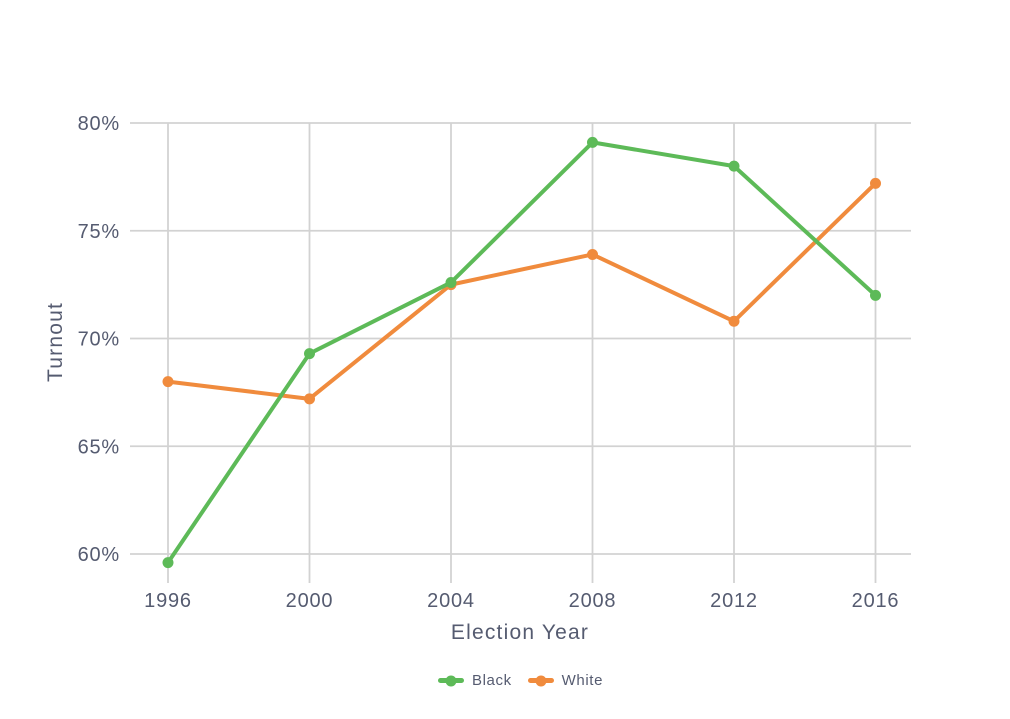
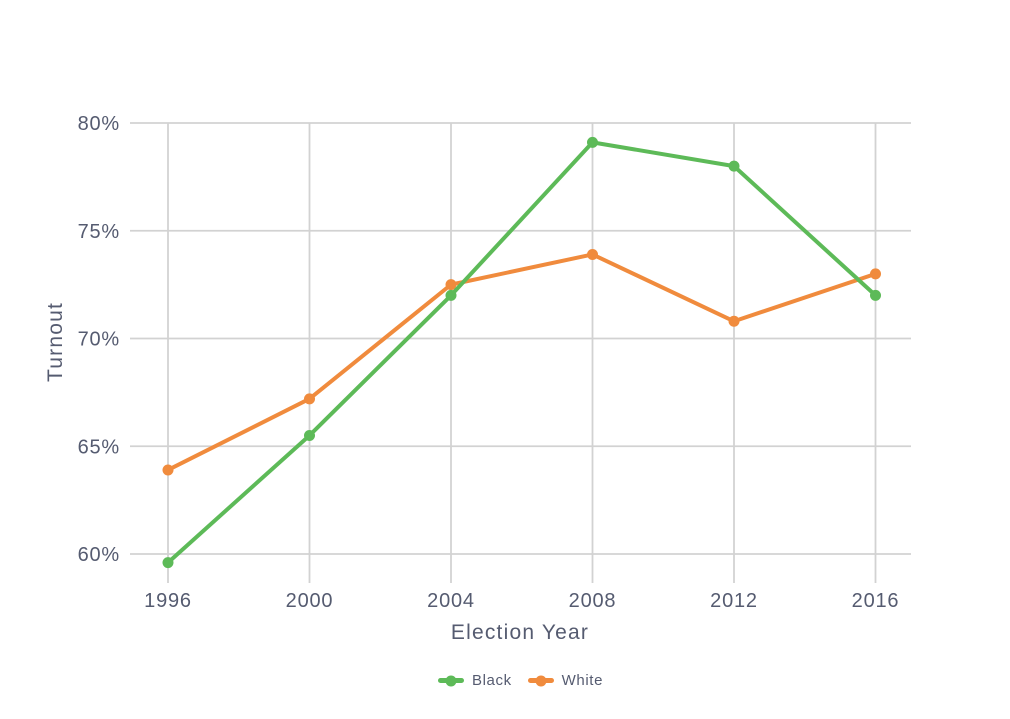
White/1996: 68.0% -> 63.9%
Black/2000: 69.3% -> 65.5%
Black/2004: 72.6% -> 72.0%
White/2016: 77.2% -> 73.0%
